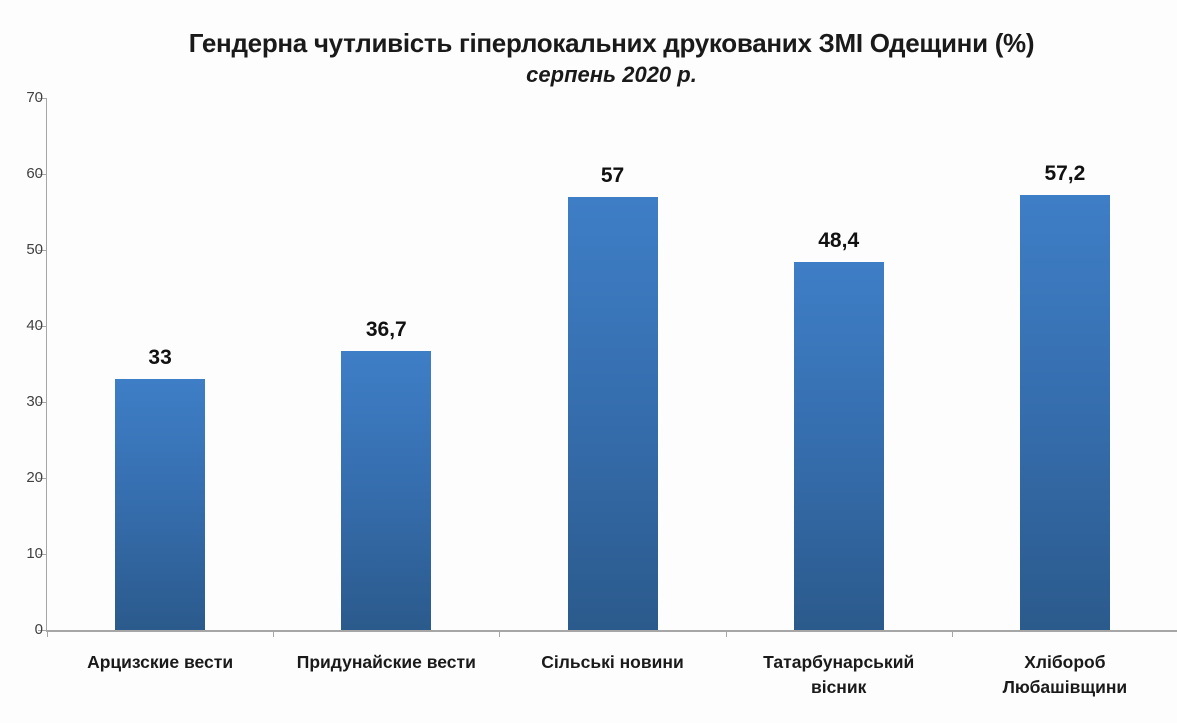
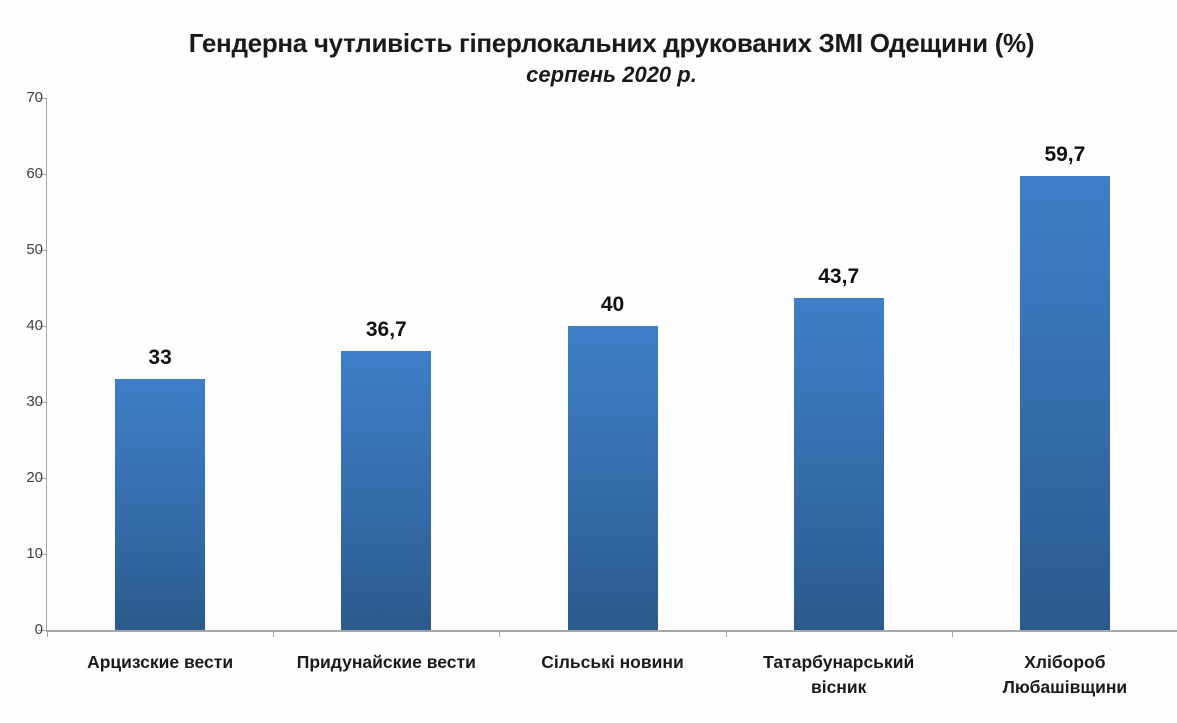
Сільські новини: 57 -> 40
Татарбунарський вісник: 48,4 -> 43,7
Хлібороб Любашівщини: 57,2 -> 59,7
